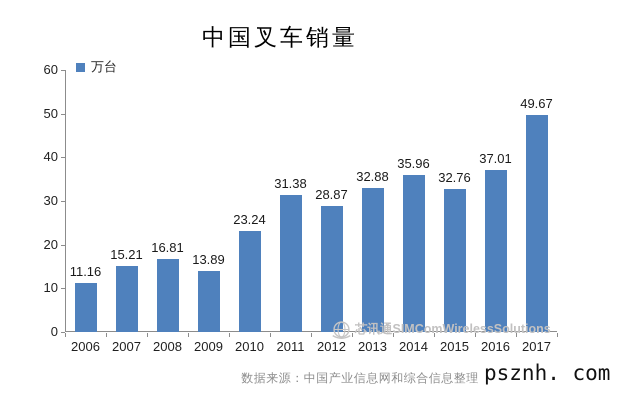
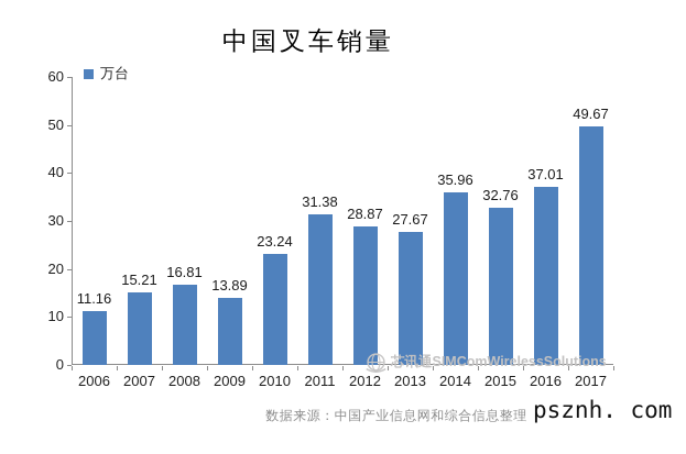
2013: 32.88 -> 27.67
